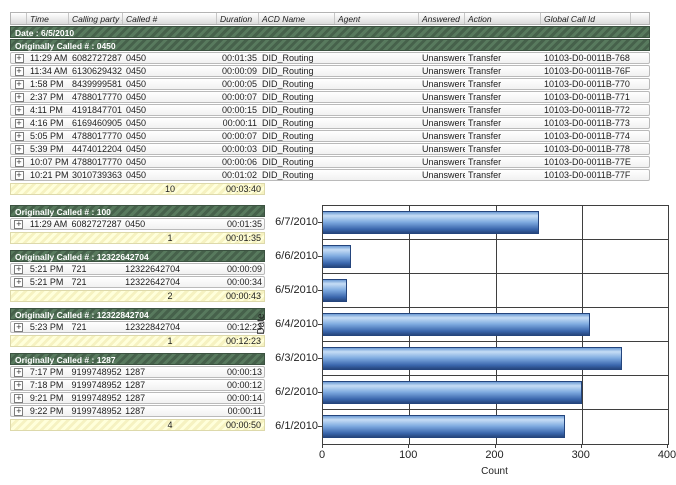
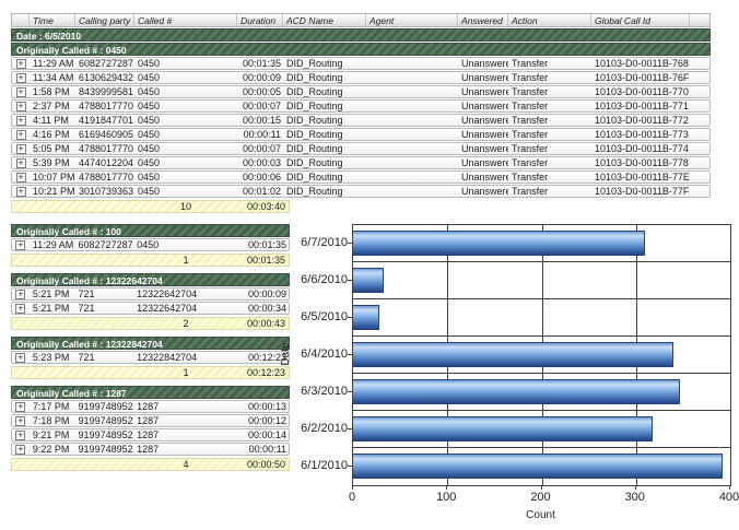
6/7/2010: 250 -> 310
6/4/2010: 310 -> 340
6/2/2010: 300 -> 320
6/1/2010: 280 -> 390
